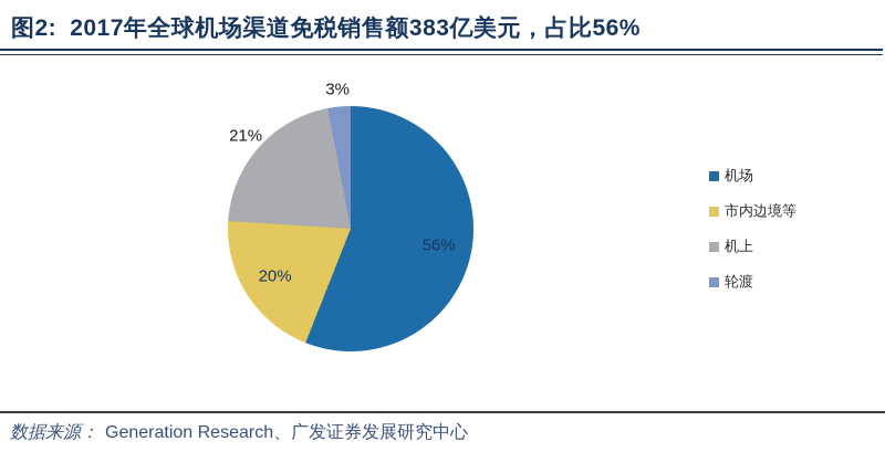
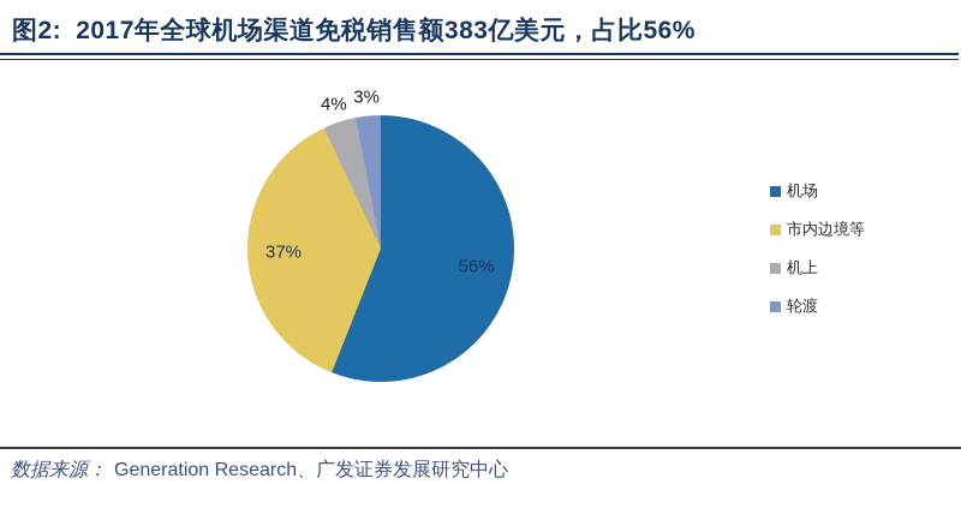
市内边境等: 20% -> 37%
机上: 21% -> 4%
